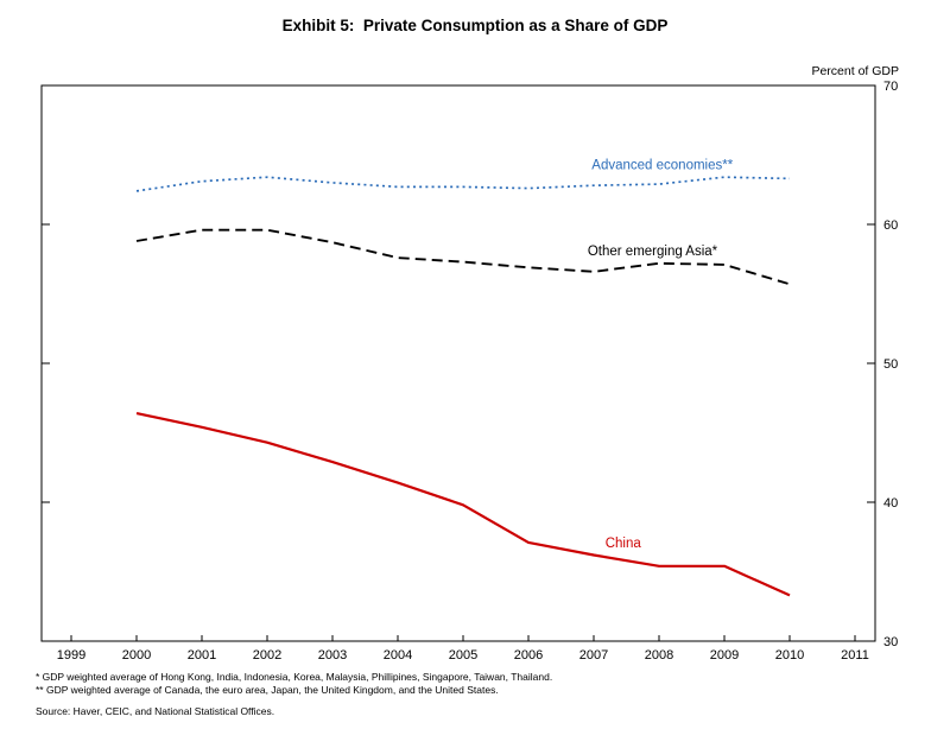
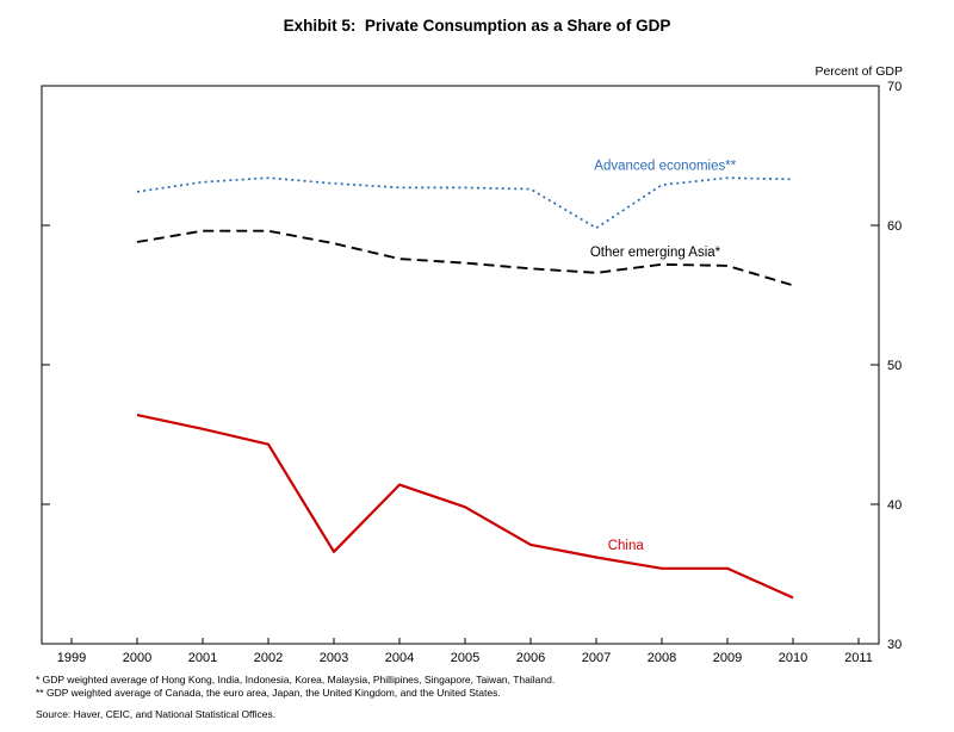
China/2003: 42.9 -> 36.6
Advanced economies**/2007: 62.8 -> 59.8
